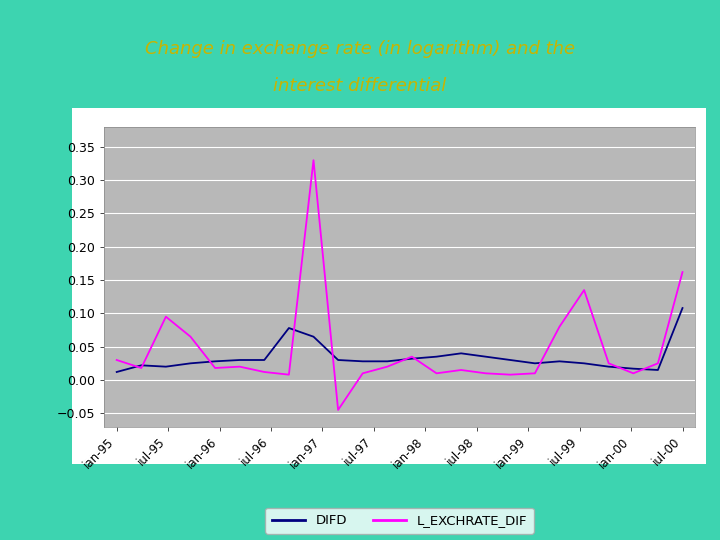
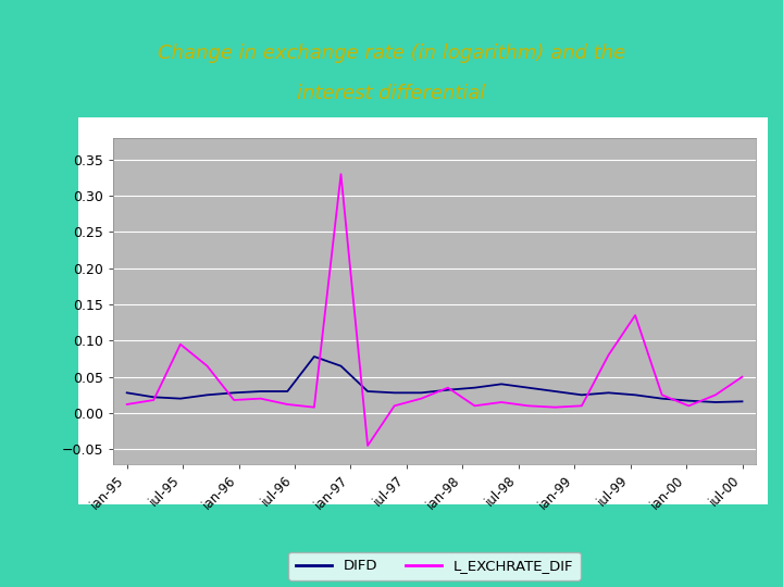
DIFD/ian-95: 0.012 -> 0.028
L_EXCHRATE_DIF/ian-95: 0.030 -> 0.012
DIFD/iul-00: 0.108 -> 0.016
L_EXCHRATE_DIF/iul-00: 0.162 -> 0.050
